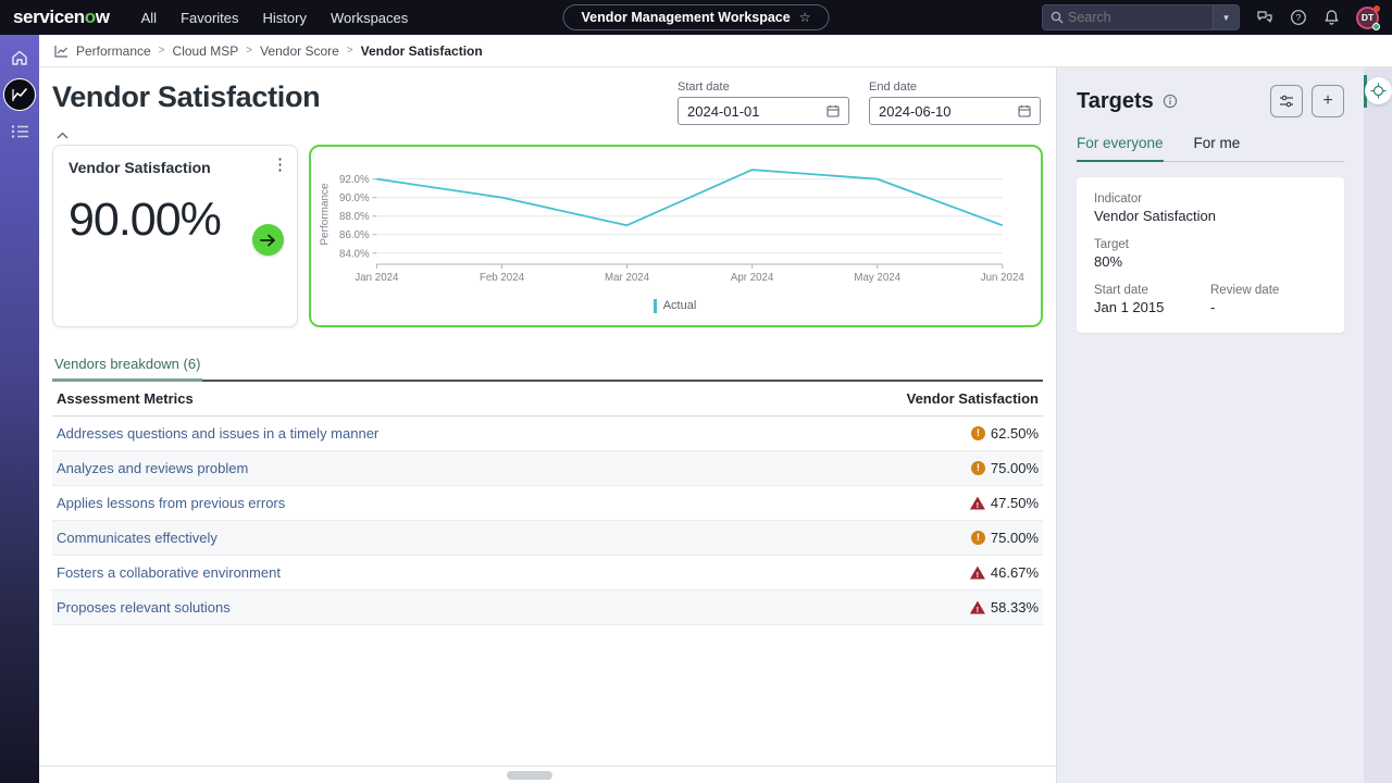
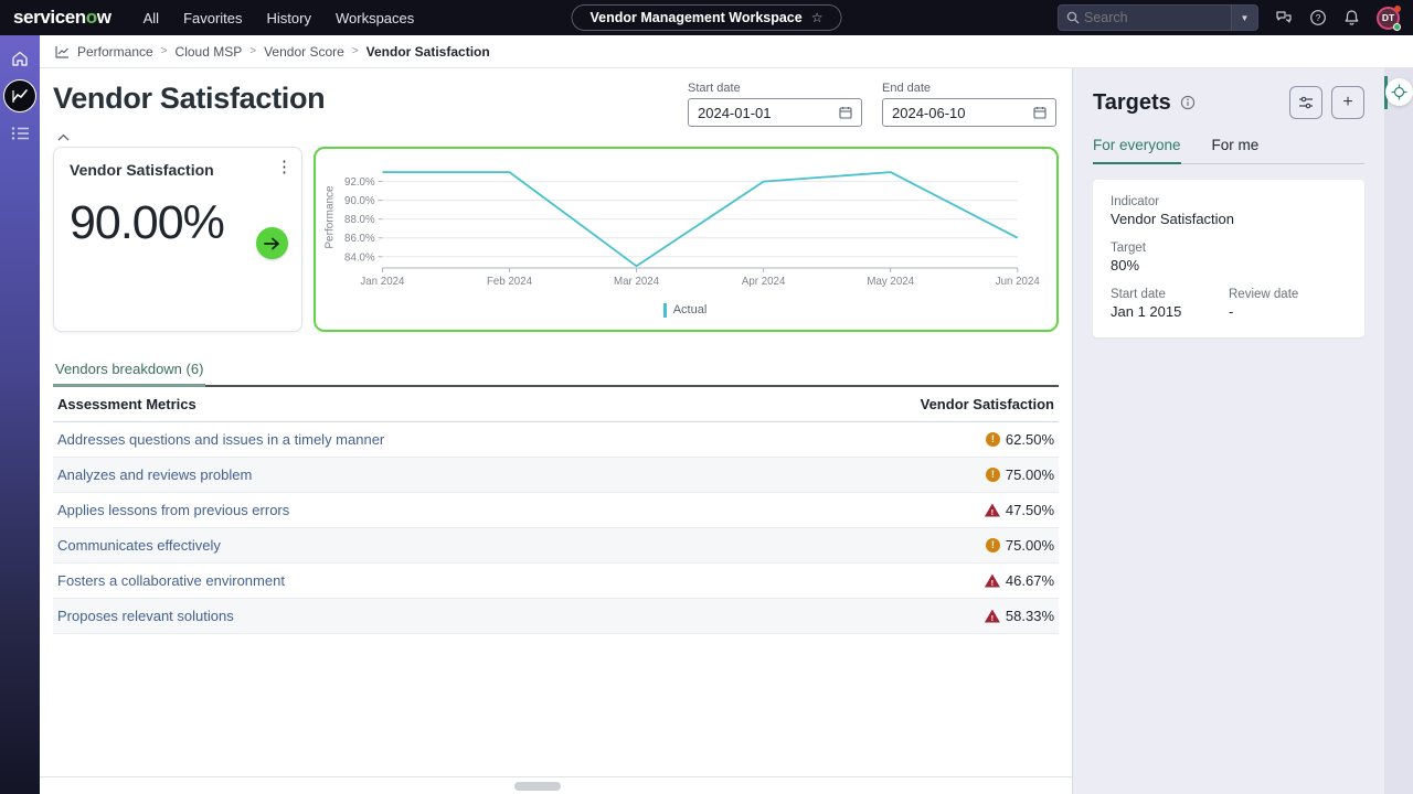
Jan 2024: 92% -> 93%
Feb 2024: 90% -> 93%
Mar 2024: 87% -> 83%
Apr 2024: 93% -> 92%
May 2024: 92% -> 93%
Jun 2024: 87% -> 86%
